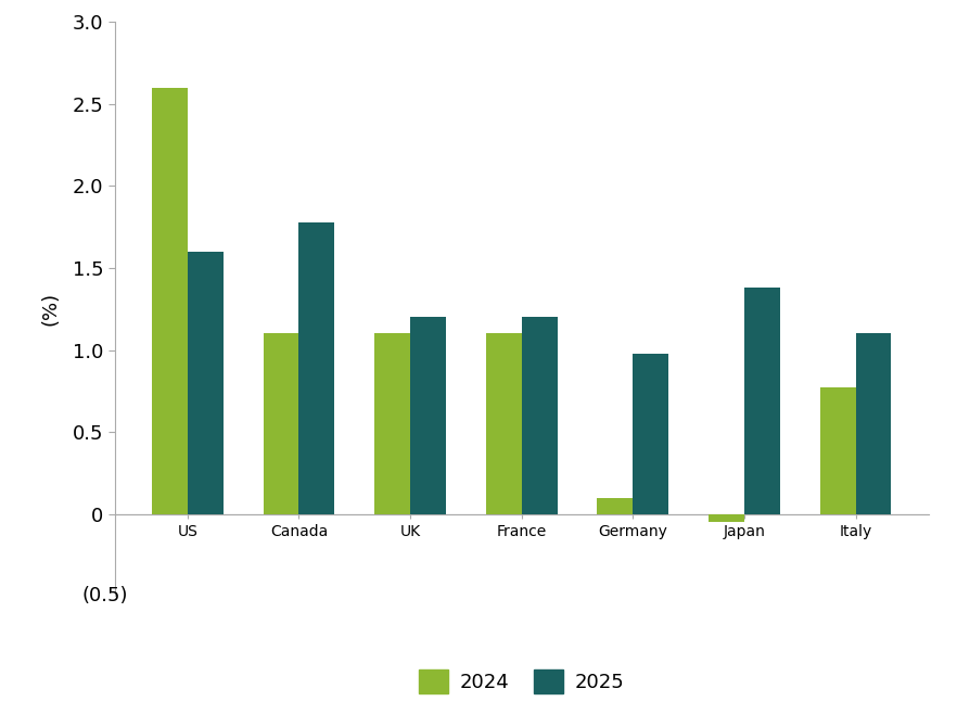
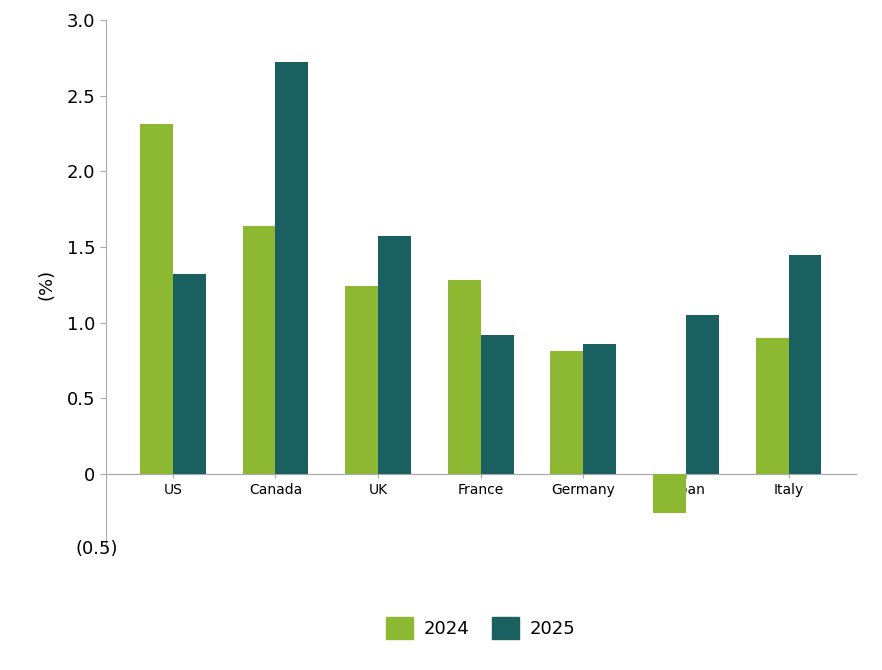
2024/US: 2.60 -> 2.31
2025/US: 1.60 -> 1.32
2024/Canada: 1.10 -> 1.64
2025/Canada: 1.78 -> 2.72
2024/UK: 1.10 -> 1.24
2025/UK: 1.20 -> 1.57
2024/France: 1.10 -> 1.28
2025/France: 1.20 -> 0.92
2024/Germany: 0.10 -> 0.81
2025/Germany: 0.98 -> 0.86
2024/Japan: -0.05 -> -0.26
2025/Japan: 1.38 -> 1.05
2024/Italy: 0.77 -> 0.90
2025/Italy: 1.10 -> 1.45
